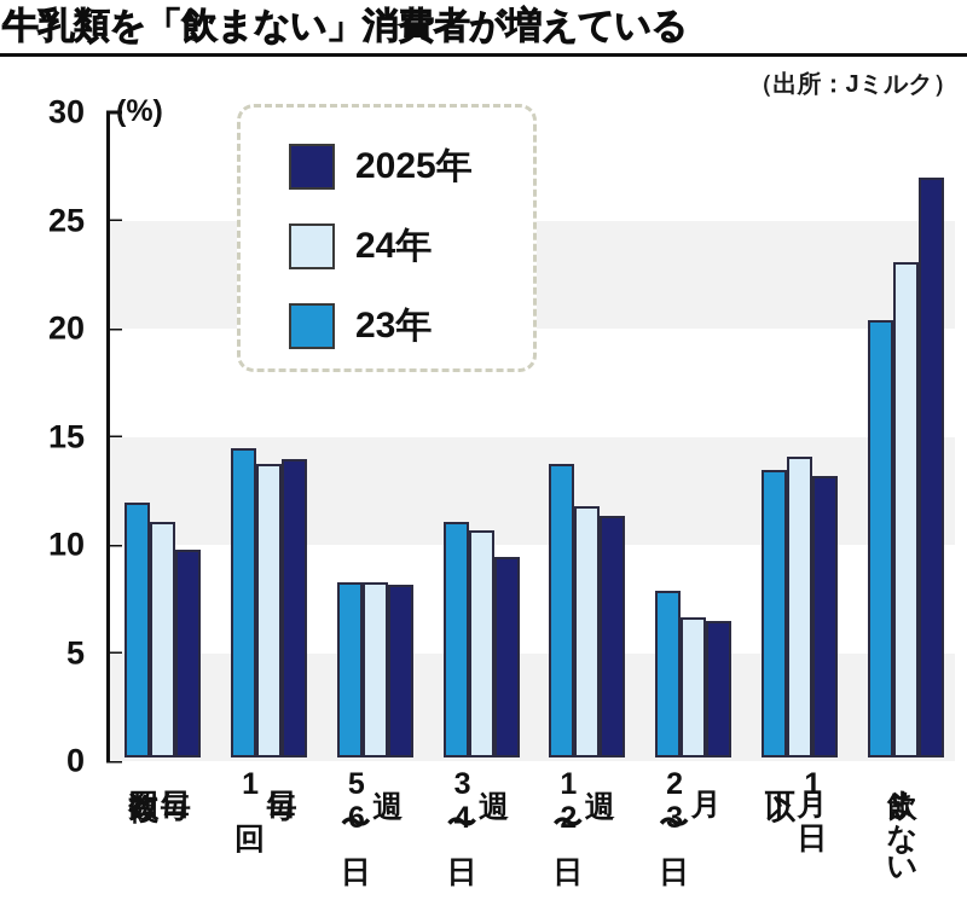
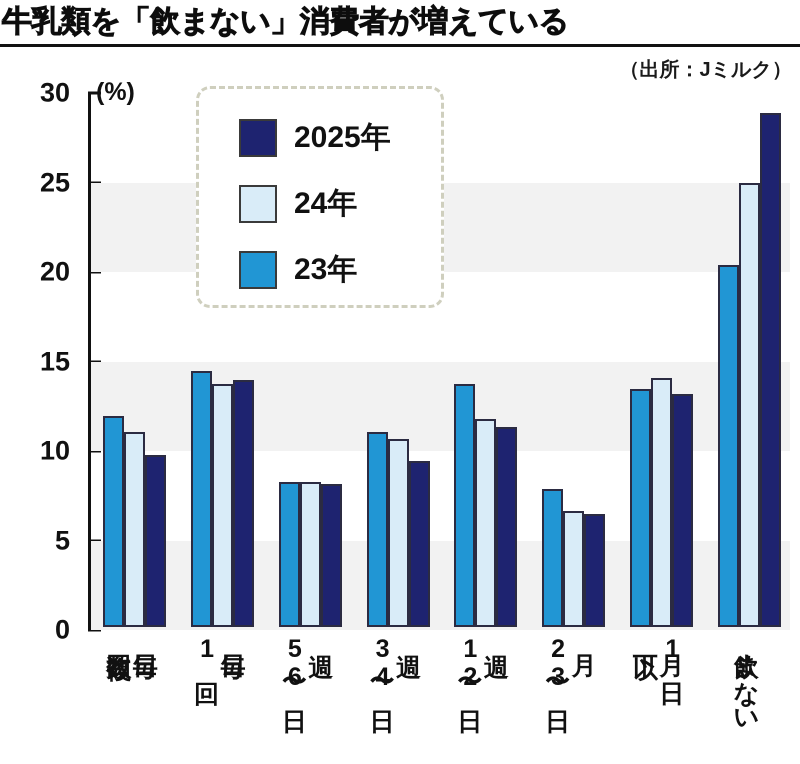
24年/飲まない: 22.9 -> 24.8
2025年/飲まない: 26.8 -> 28.7
